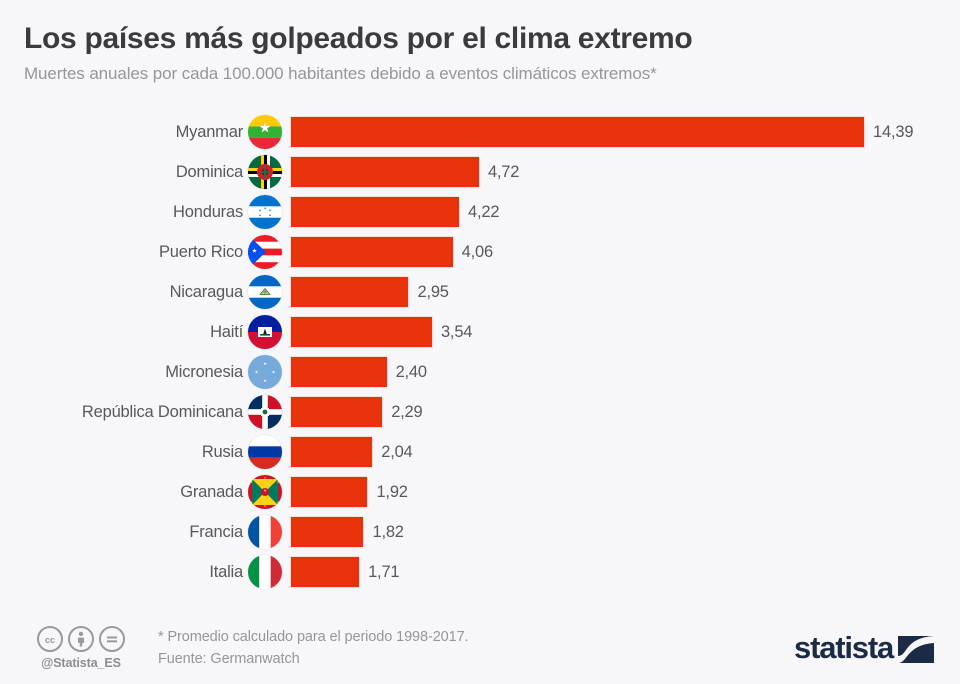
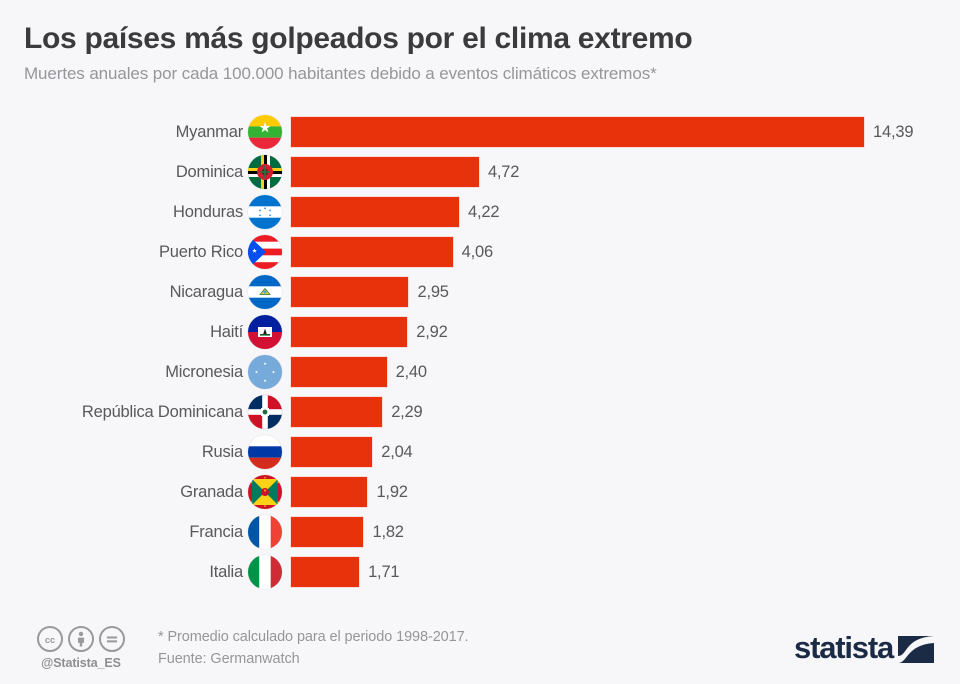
Haití: 3,54 -> 2,92
